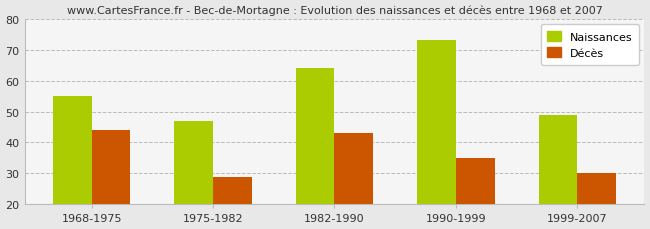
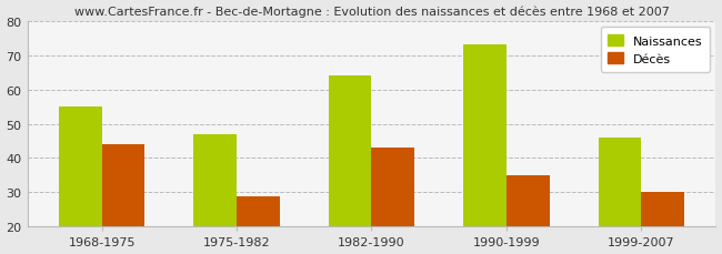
Naissances/1999-2007: 49 -> 46
